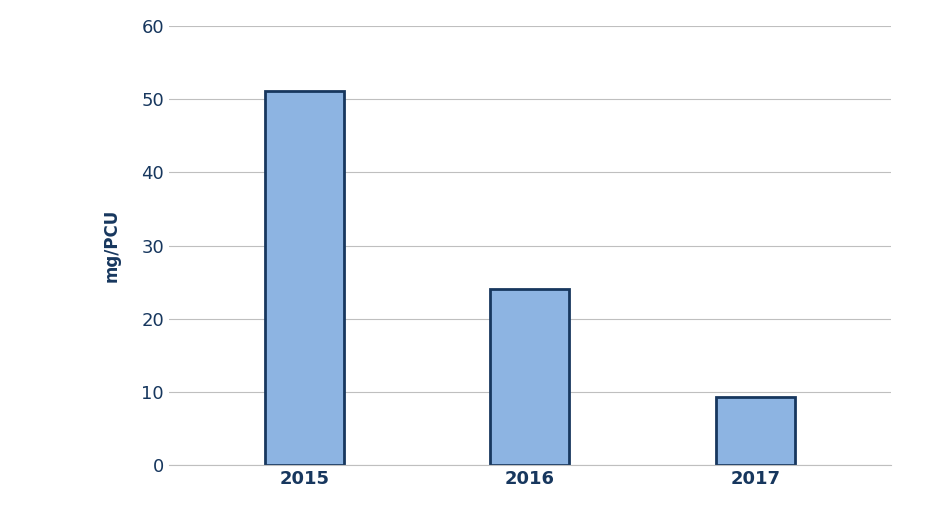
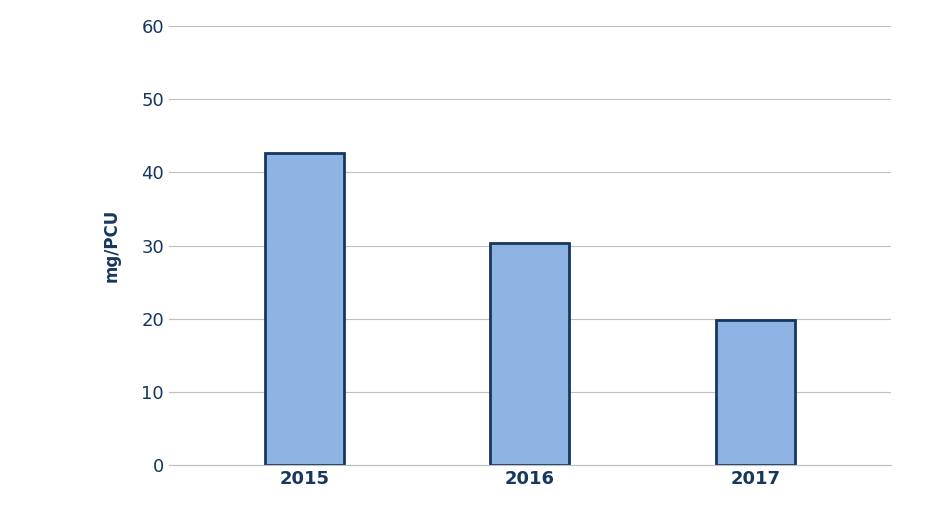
2015: 51.2 -> 42.6
2016: 24.0 -> 30.4
2017: 9.3 -> 19.8
